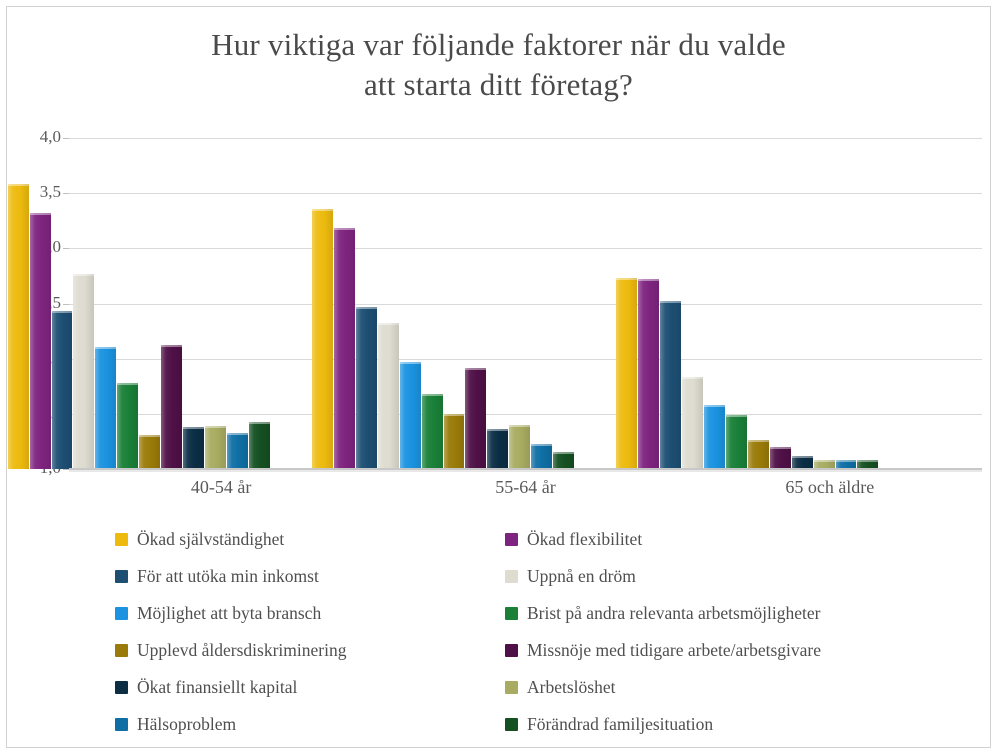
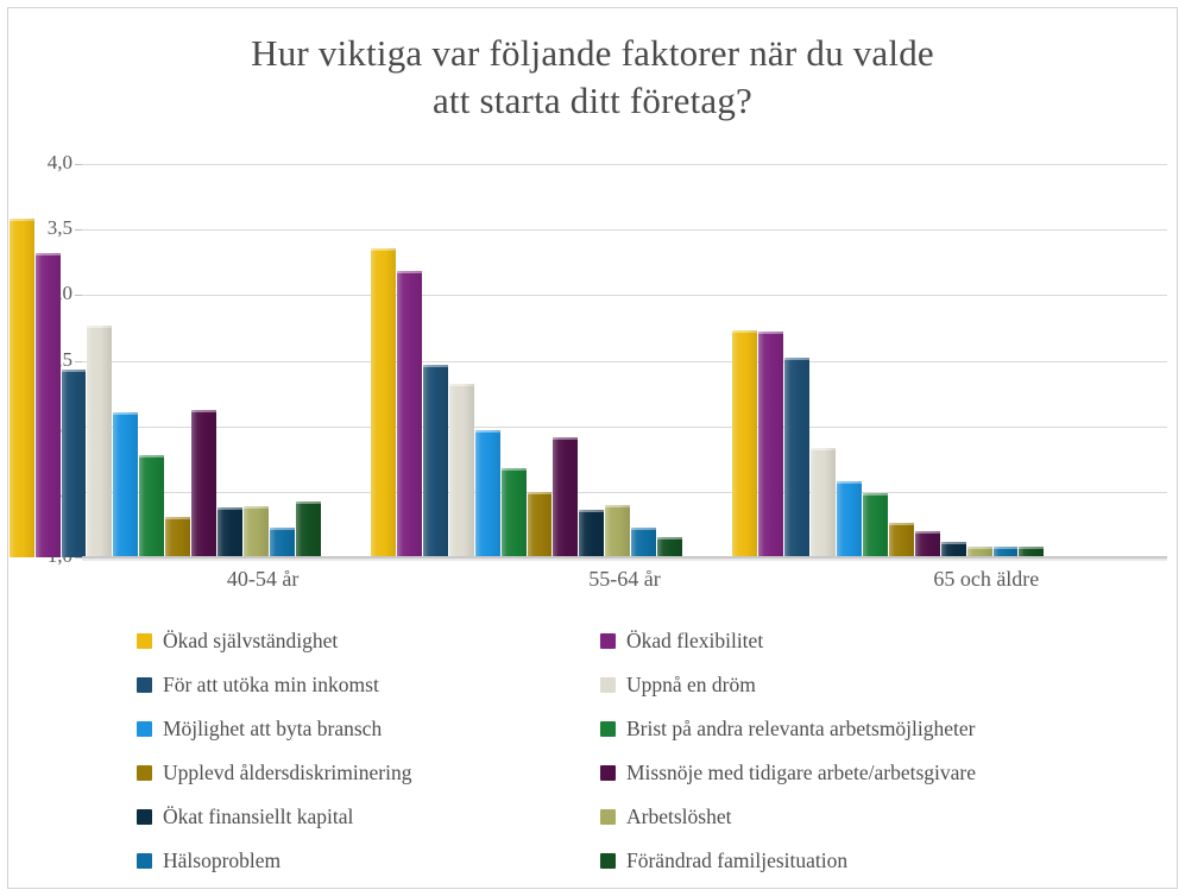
Hälsoproblem/40-54 år: 1,33 -> 1,23
